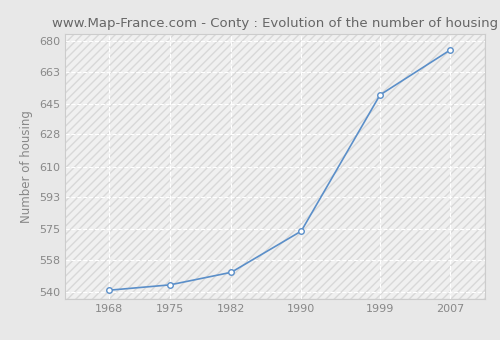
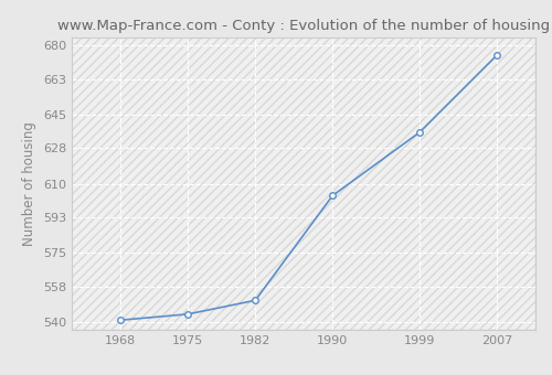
1990: 574 -> 604
1999: 650 -> 636
